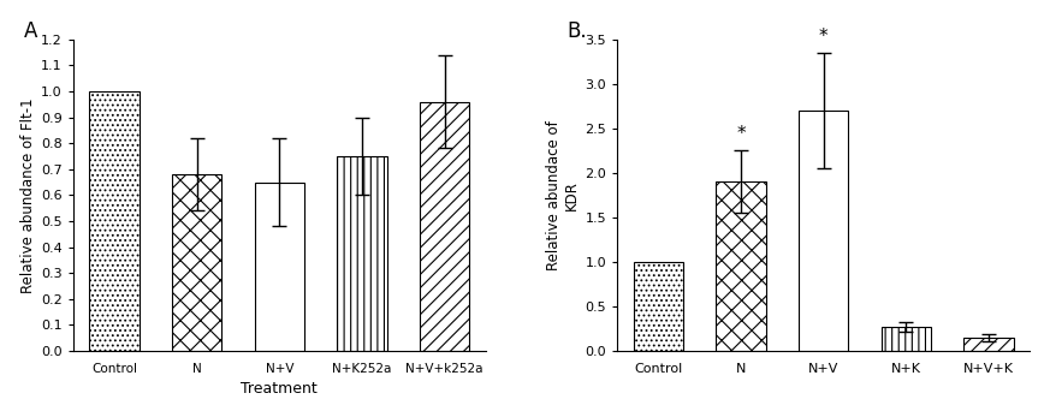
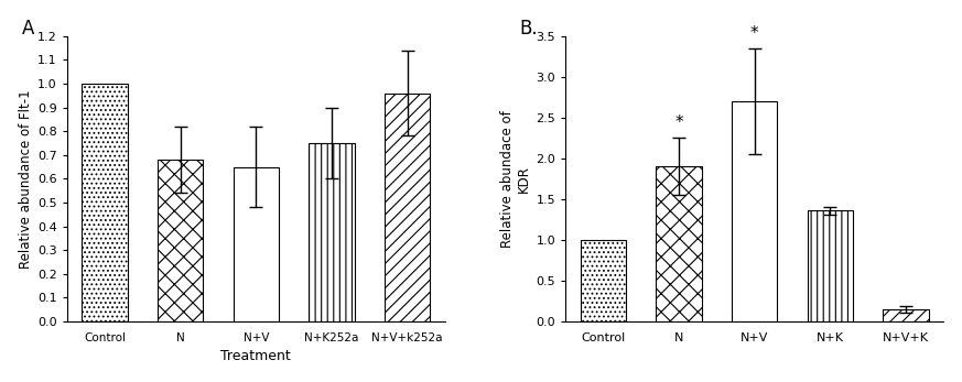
N+K: 0.27 -> 1.36
